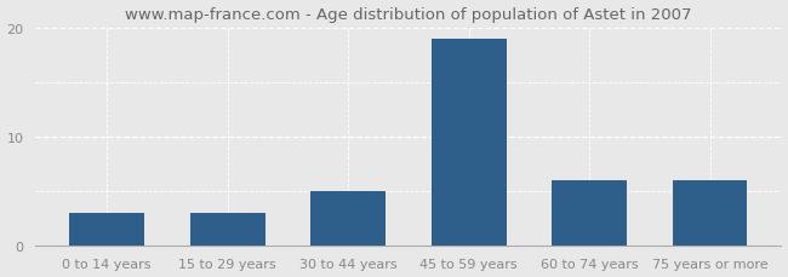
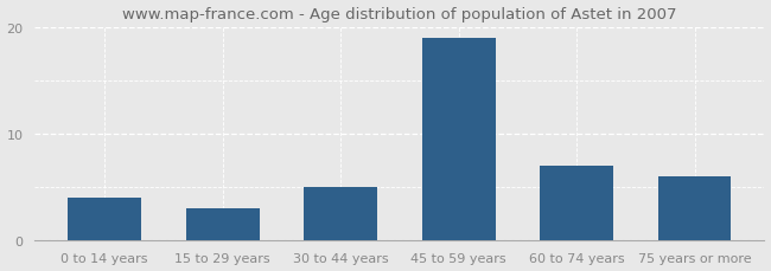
0 to 14 years: 3 -> 4
60 to 74 years: 6 -> 7
